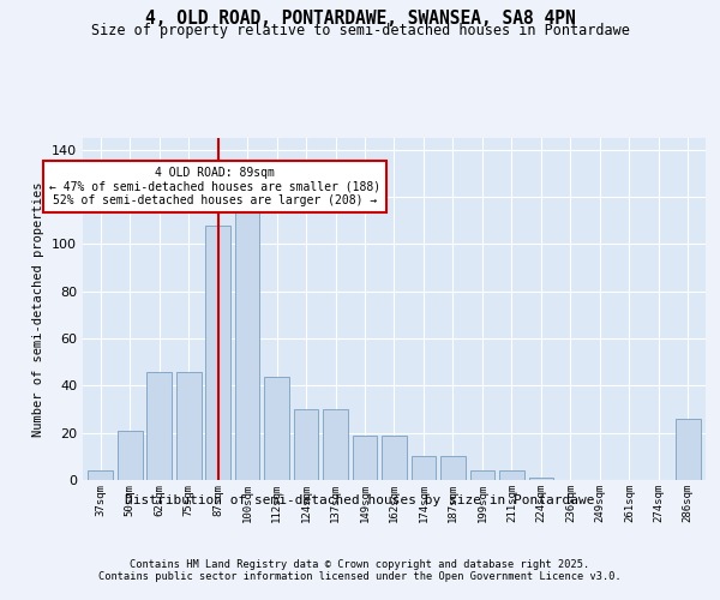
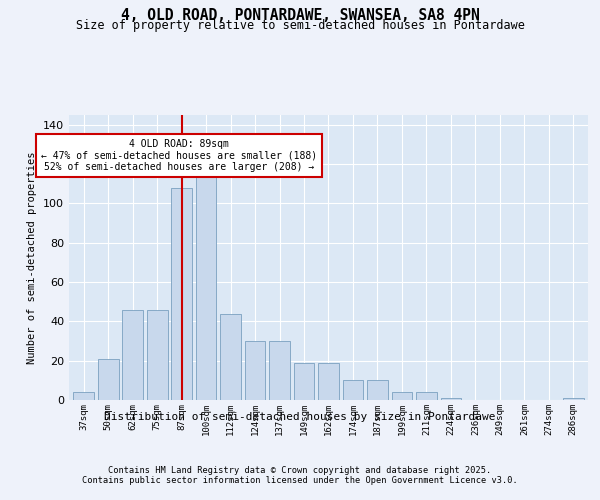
286sqm: 26 -> 1
